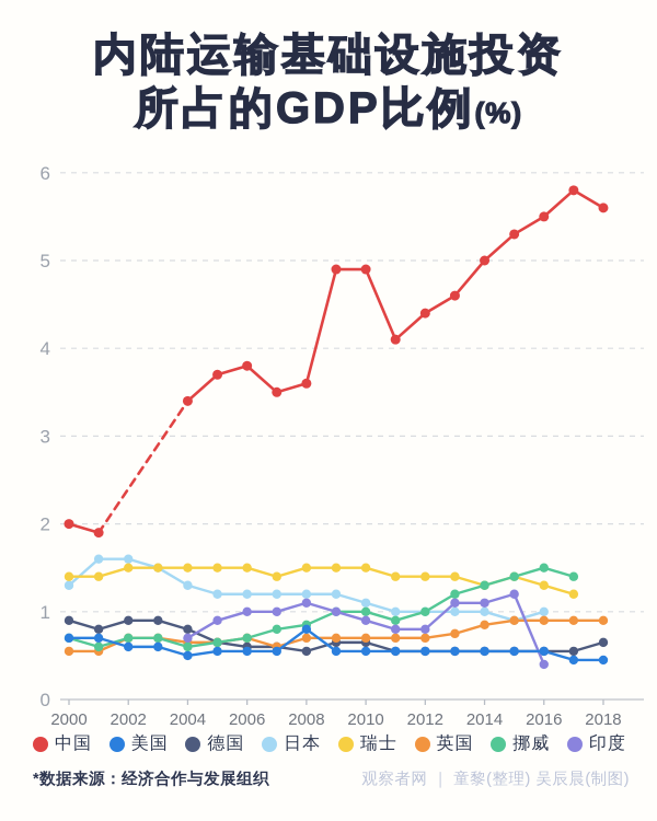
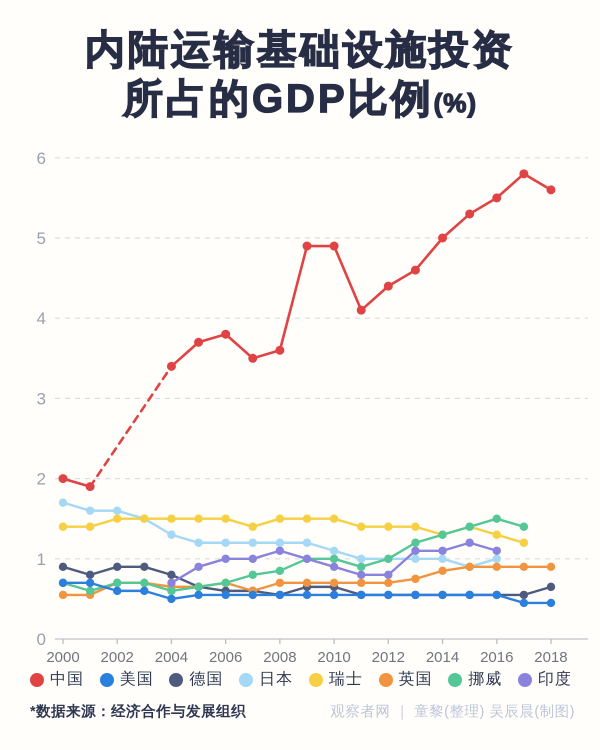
日本/2000: 1.3 -> 1.7
美国/2008: 0.8 -> 0.6
印度/2016: 0.4 -> 1.1
